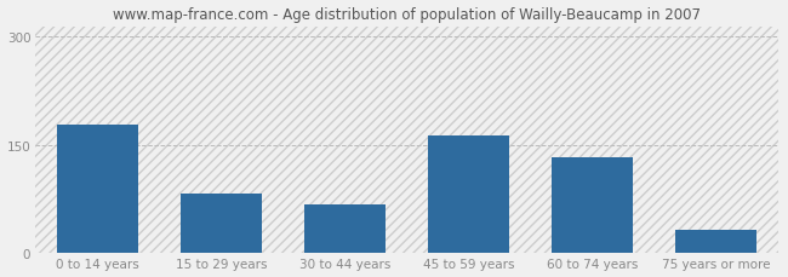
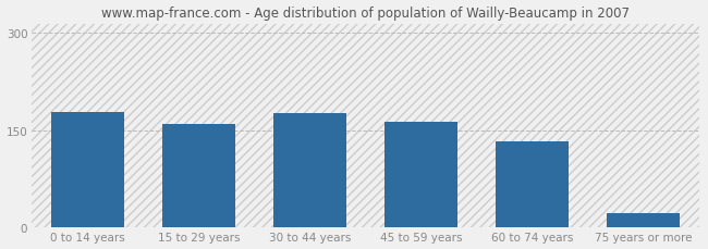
15 to 29 years: 82 -> 159
30 to 44 years: 68 -> 176
75 years or more: 32 -> 22
